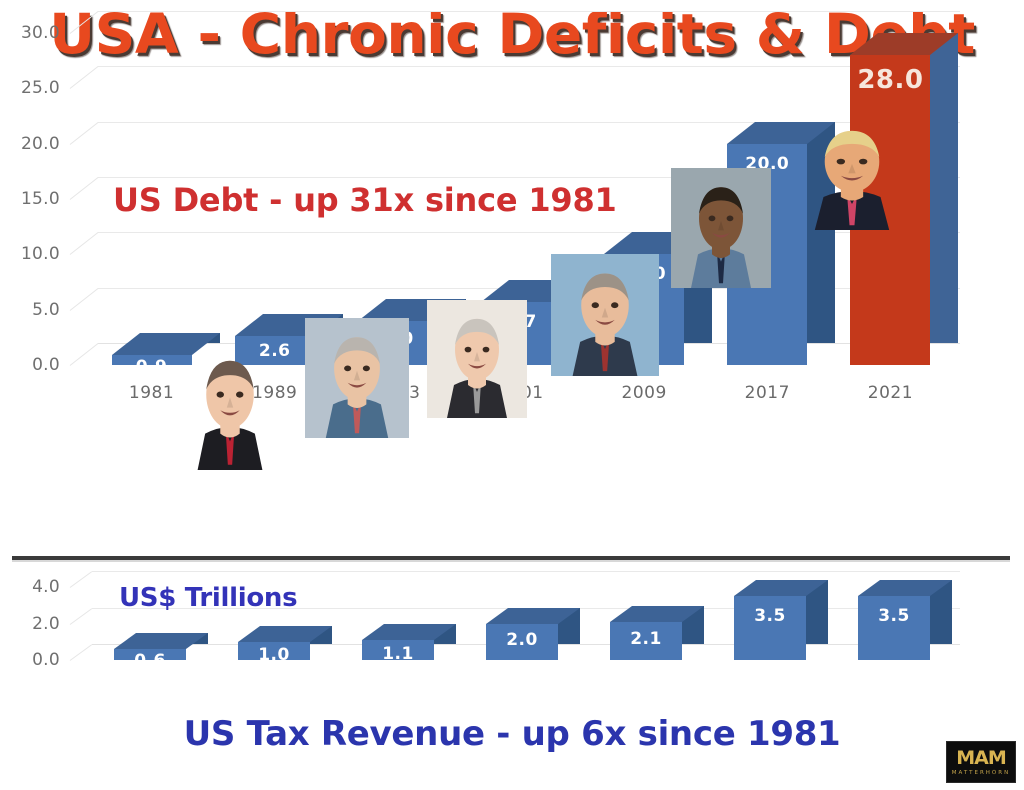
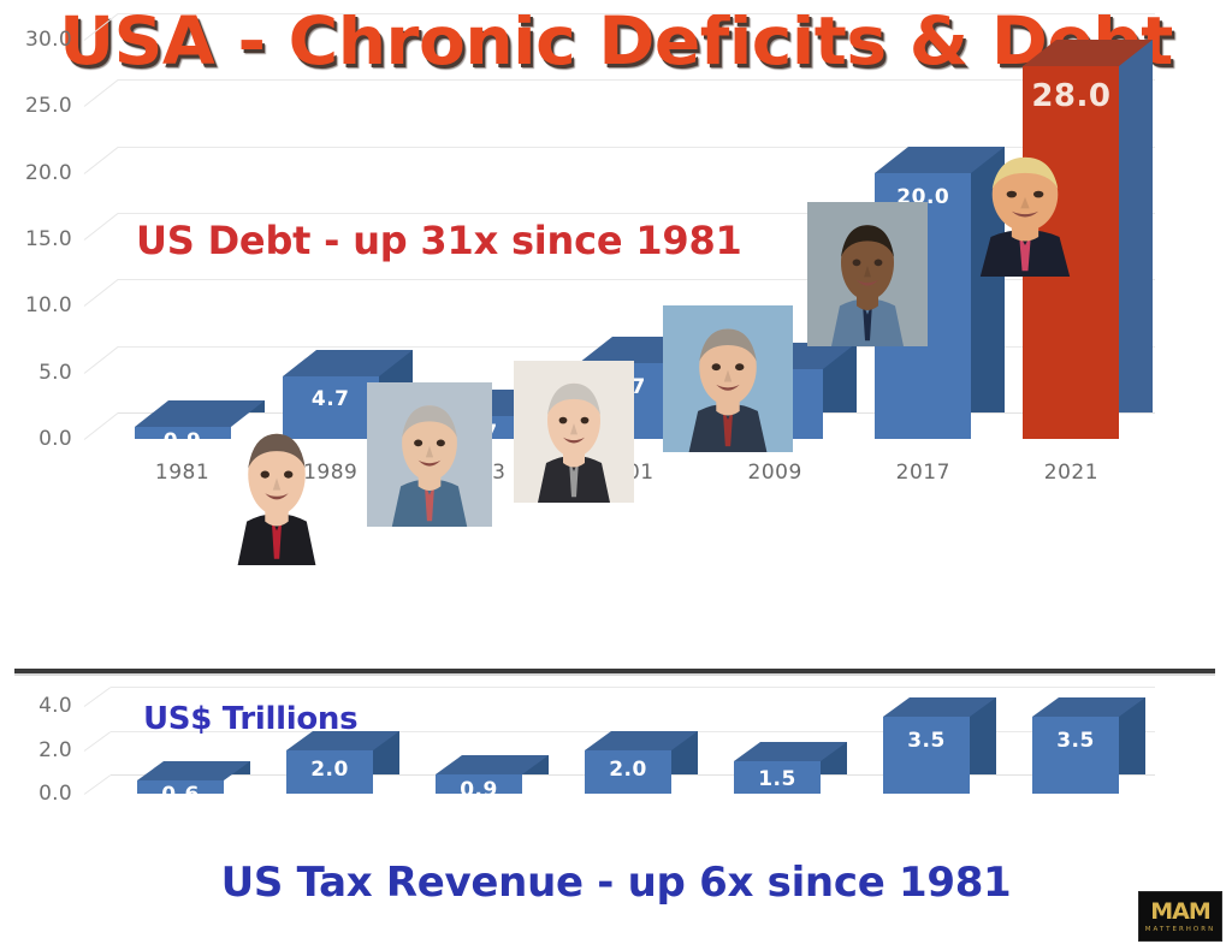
US Debt - up 31x since 1981/1989: 2.6 -> 4.7
US Debt - up 31x since 1981/1993: 4.0 -> 1.7
US Debt - up 31x since 1981/2009: 10.0 -> 5.2
US Tax Revenue - up 6x since 1981/1989: 1.0 -> 2.0
US Tax Revenue - up 6x since 1981/1993: 1.1 -> 0.9
US Tax Revenue - up 6x since 1981/2009: 2.1 -> 1.5
